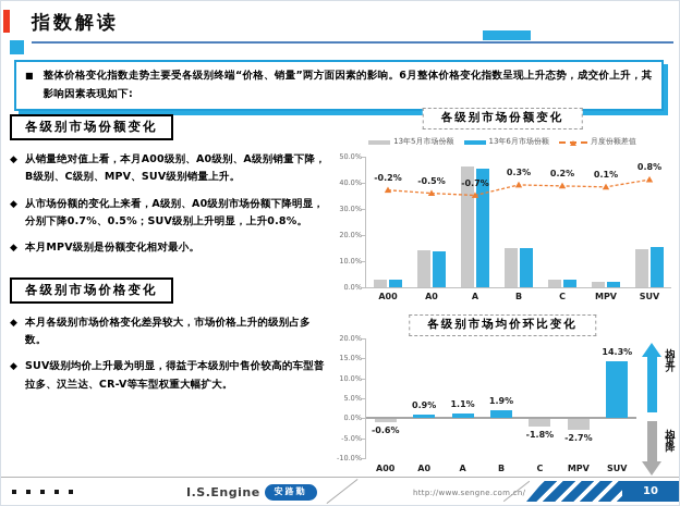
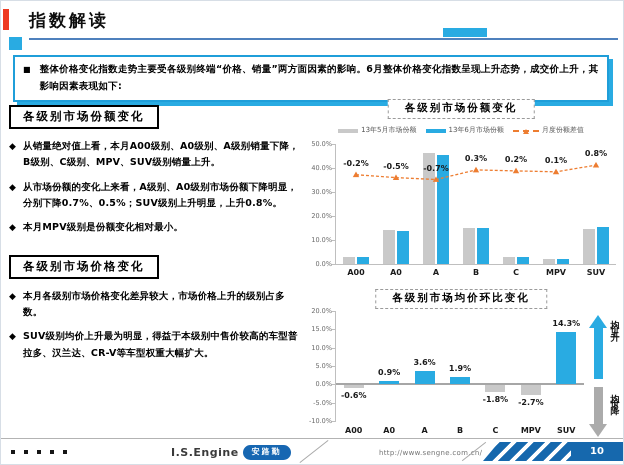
各级别市场均价环比变化/A: 1.1% -> 3.6%
